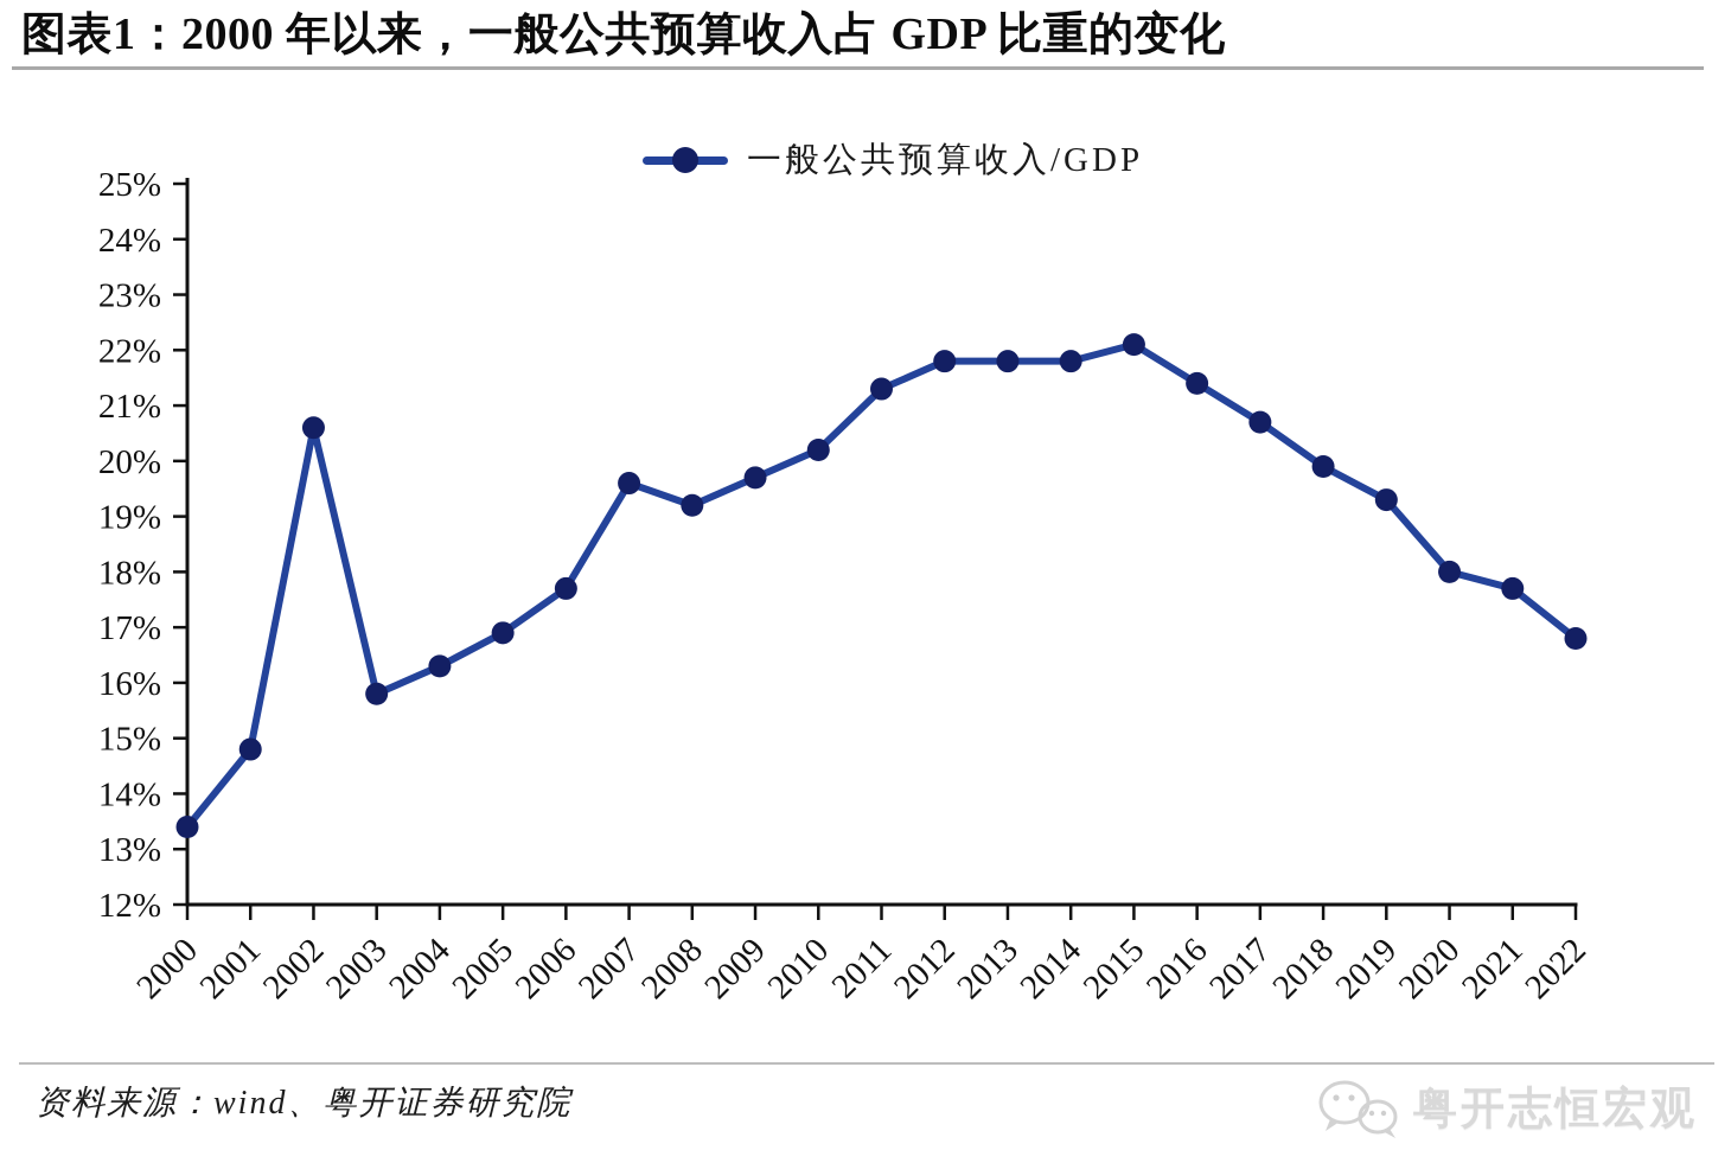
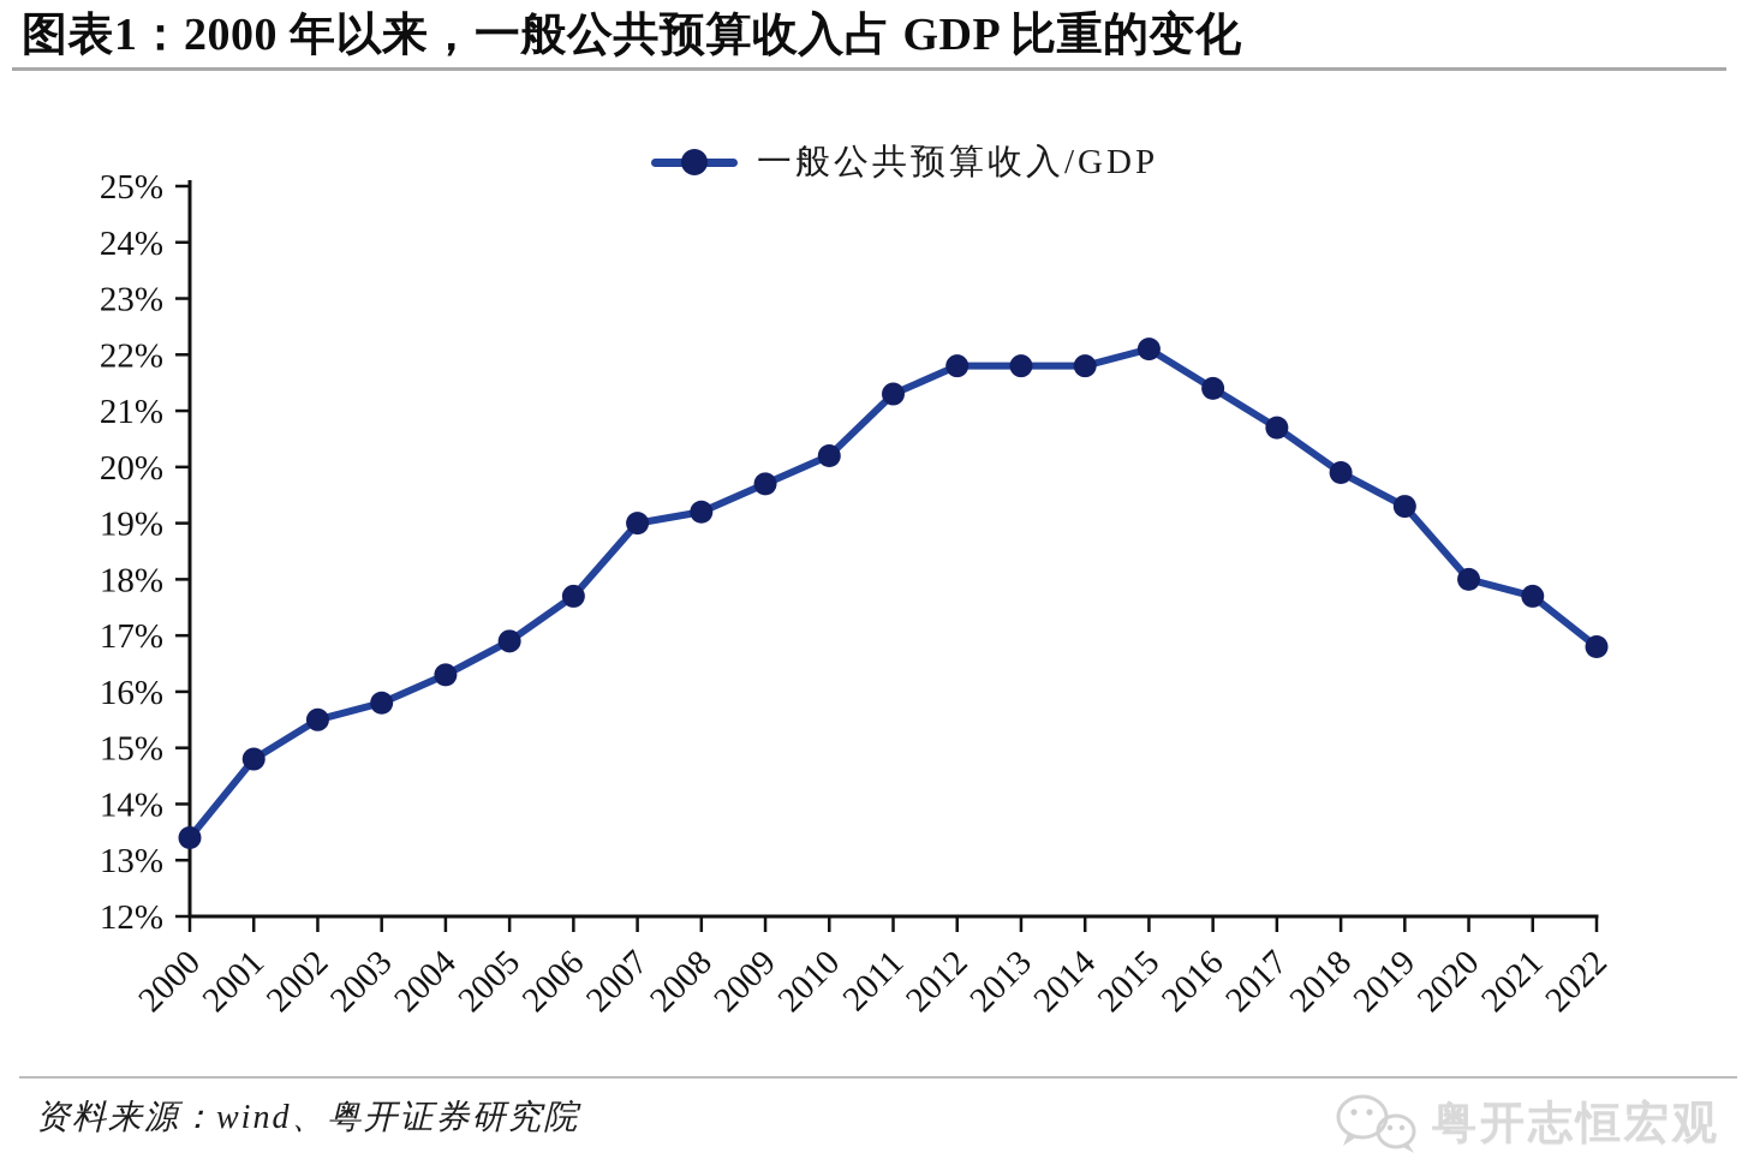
2002: 20.6% -> 15.5%
2007: 19.6% -> 19.0%
